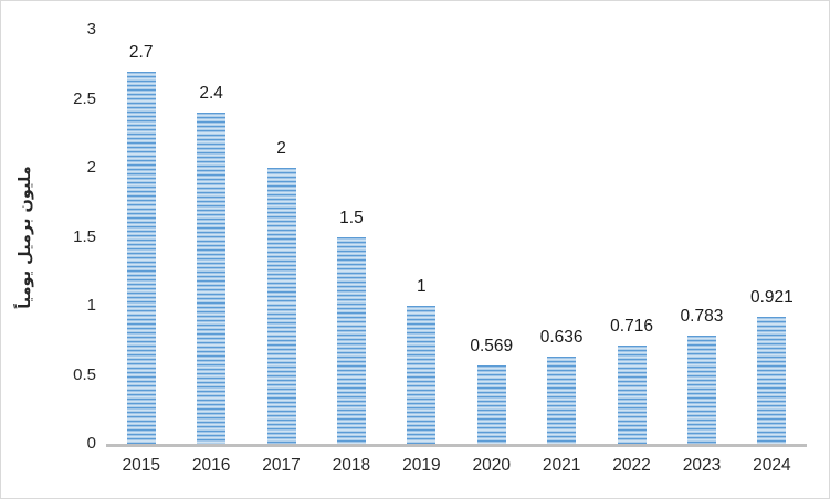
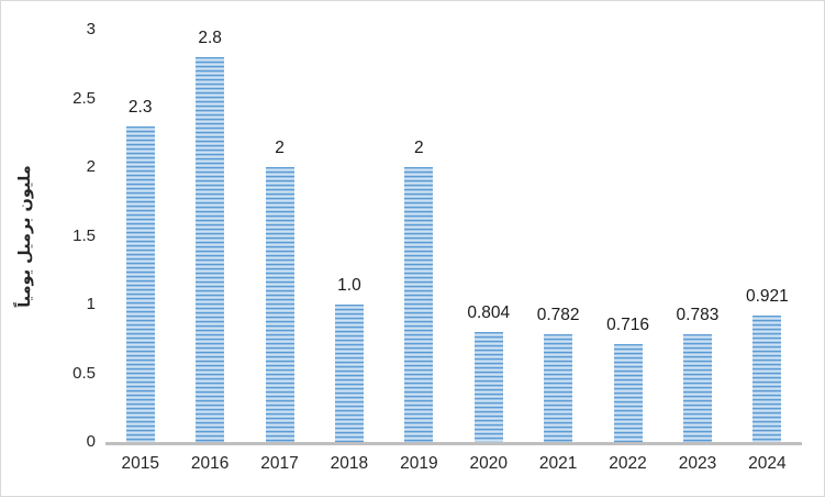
2015: 2.7 -> 2.3
2016: 2.4 -> 2.8
2018: 1.5 -> 1.0
2019: 1 -> 2
2020: 0.569 -> 0.804
2021: 0.636 -> 0.782
